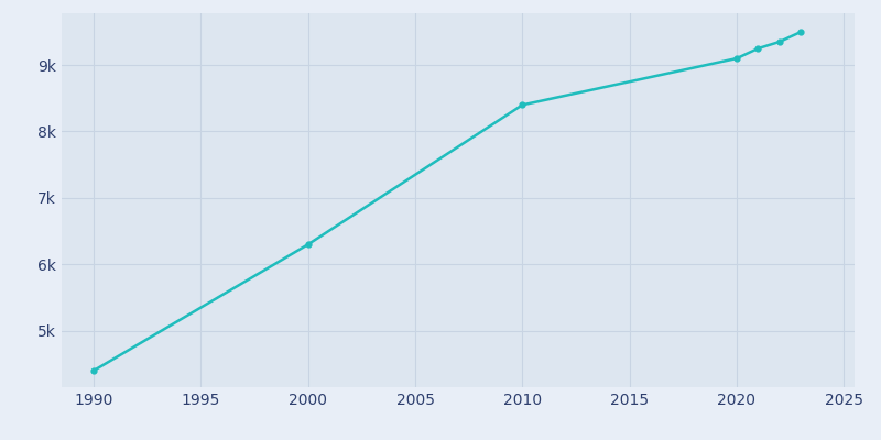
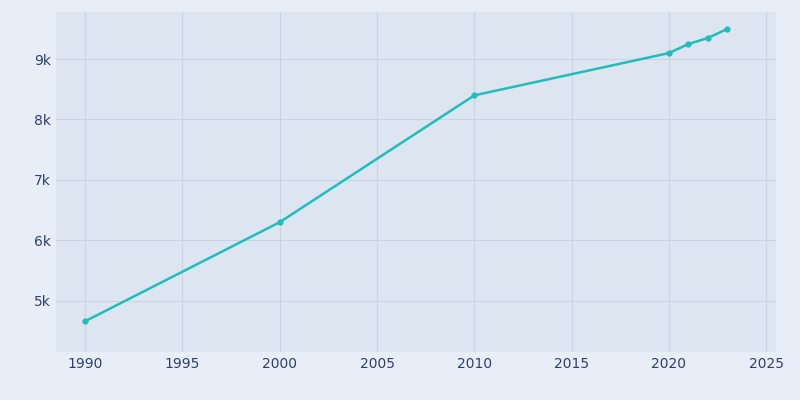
1990: 4.40k -> 4.66k
